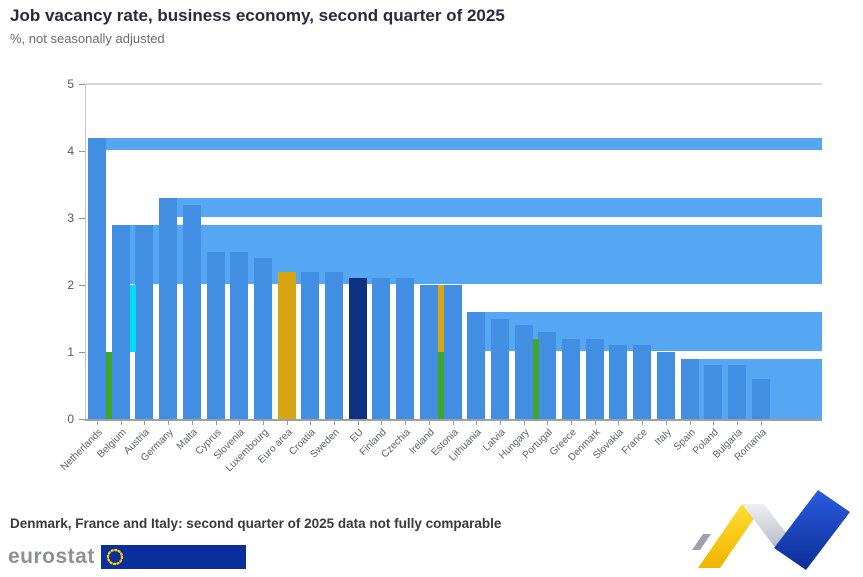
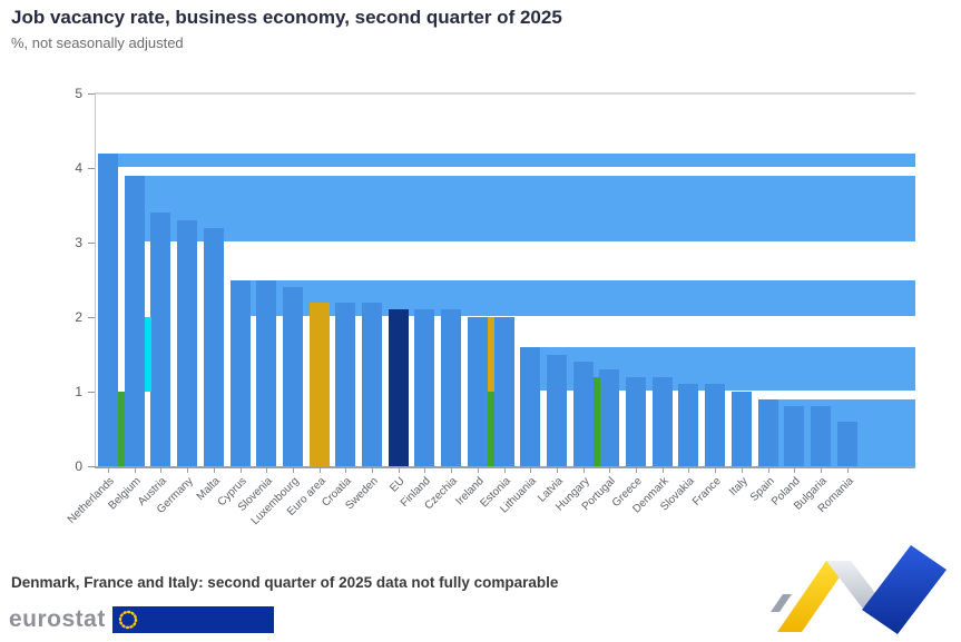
Belgium: 2.9 -> 3.9
Austria: 2.9 -> 3.4
